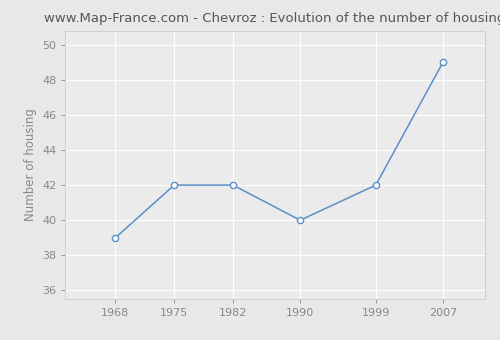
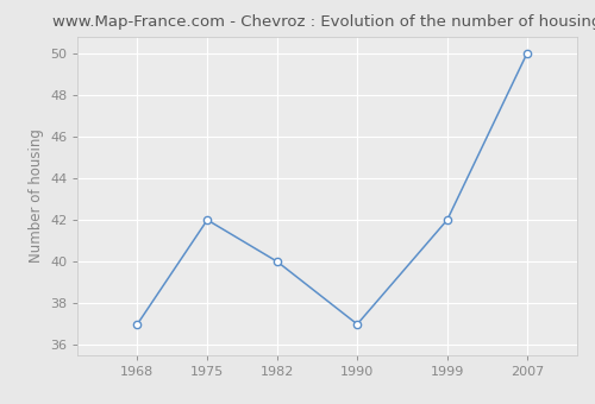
1968: 39 -> 37
1982: 42 -> 40
1990: 40 -> 37
2007: 49 -> 50
